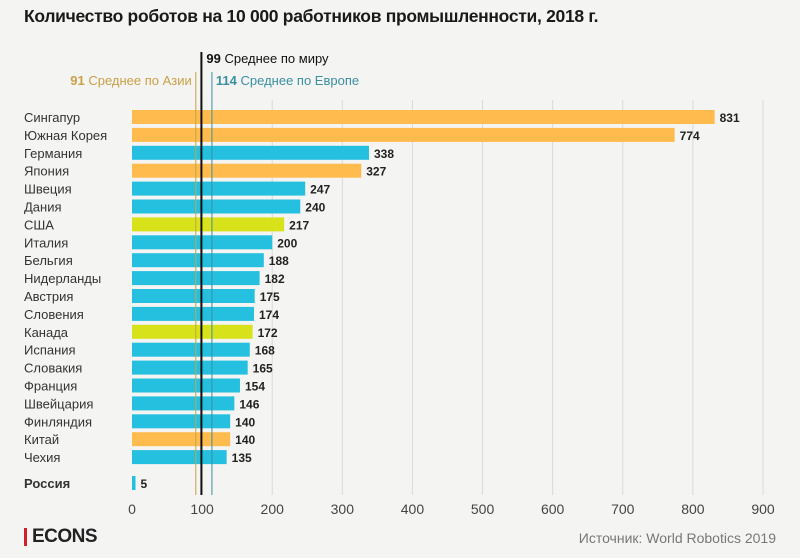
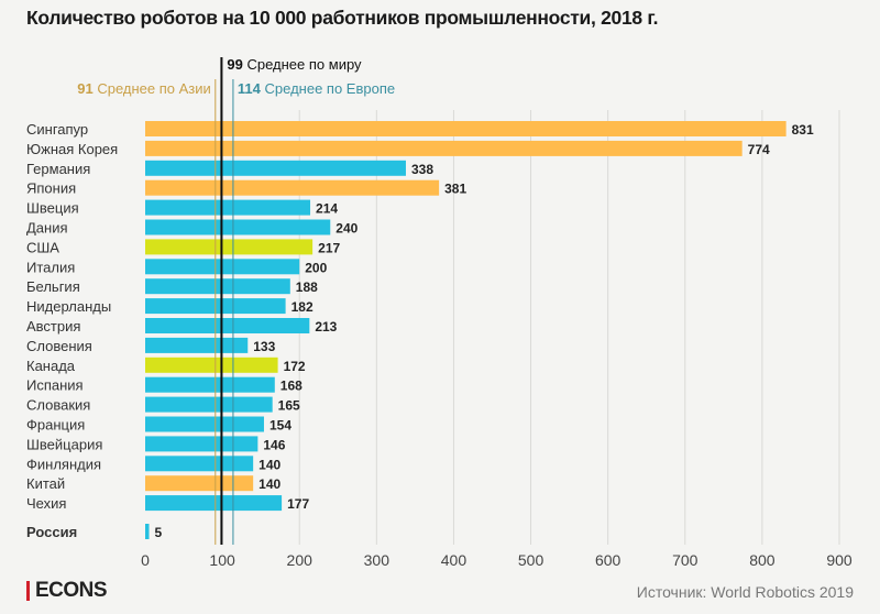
Япония: 327 -> 381
Швеция: 247 -> 214
Австрия: 175 -> 213
Словения: 174 -> 133
Чехия: 135 -> 177
